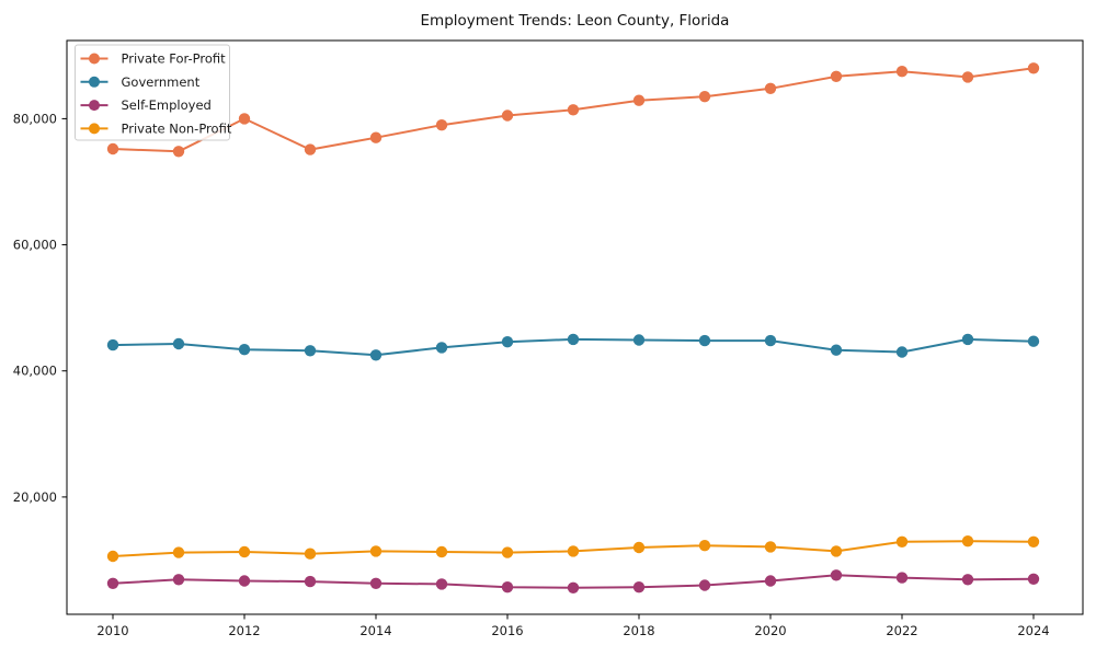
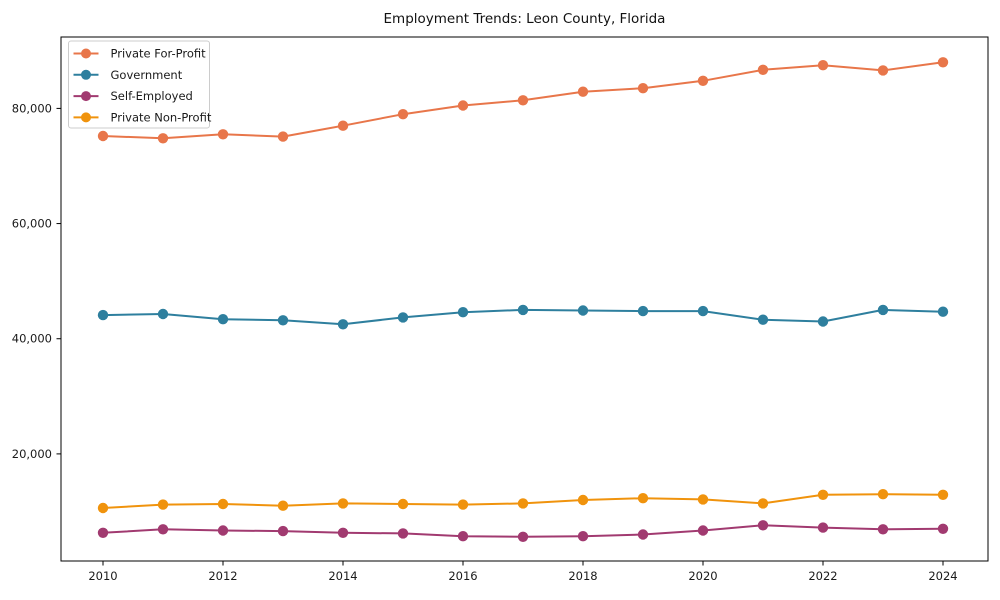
Private For-Profit/2012: 80000 -> 76000
